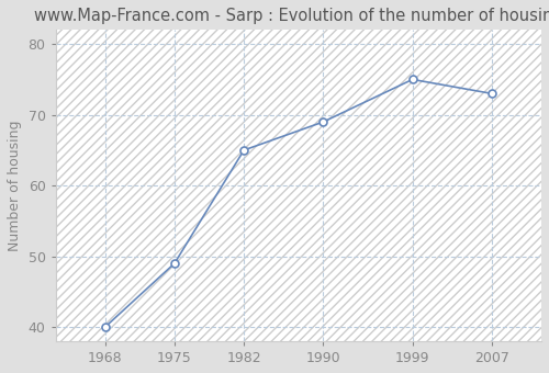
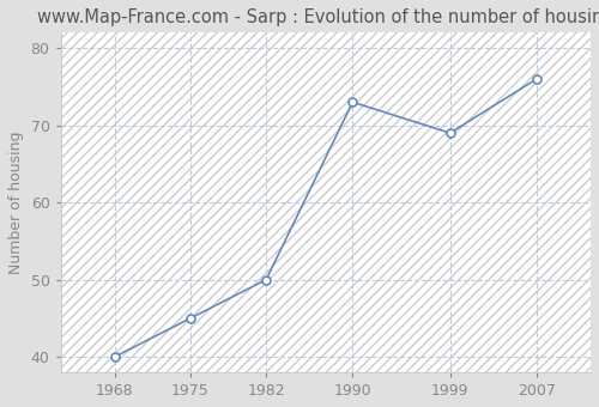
1975: 49 -> 45
1982: 65 -> 50
1990: 69 -> 73
1999: 75 -> 69
2007: 73 -> 76
